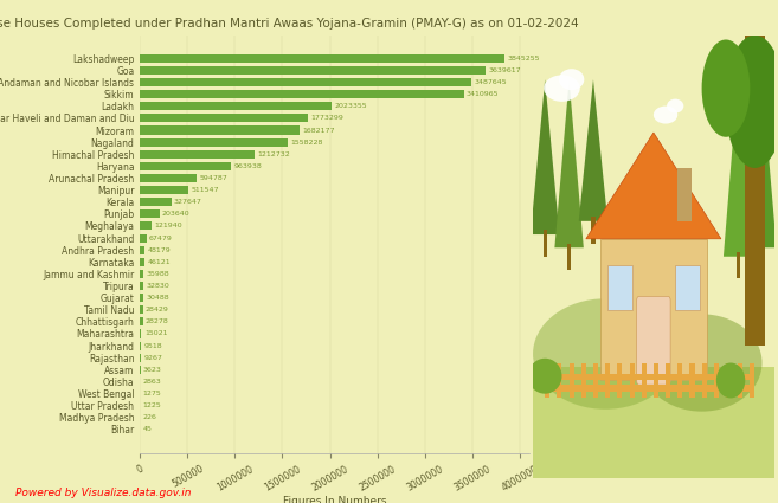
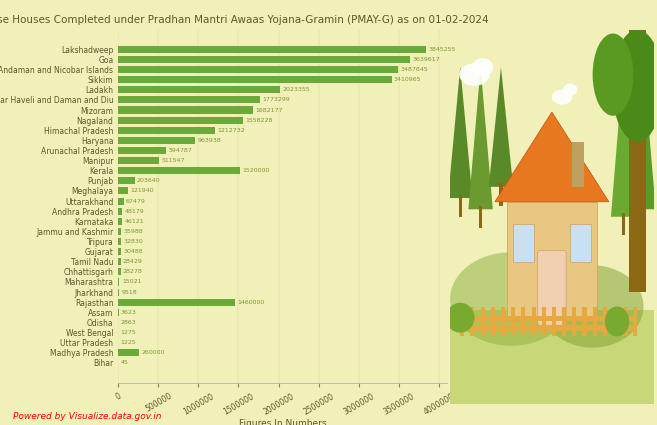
Kerala: 330000 -> 1520000
Rajasthan: 10000 -> 1460000
Madhya Pradesh: 0 -> 260000
